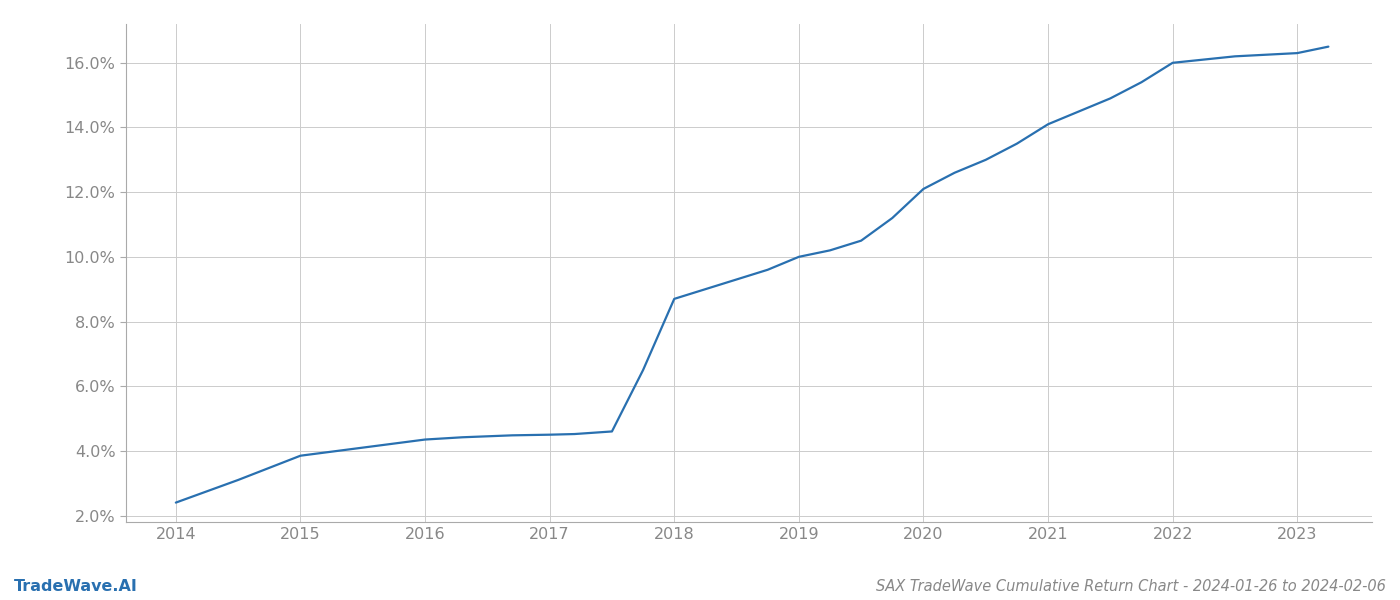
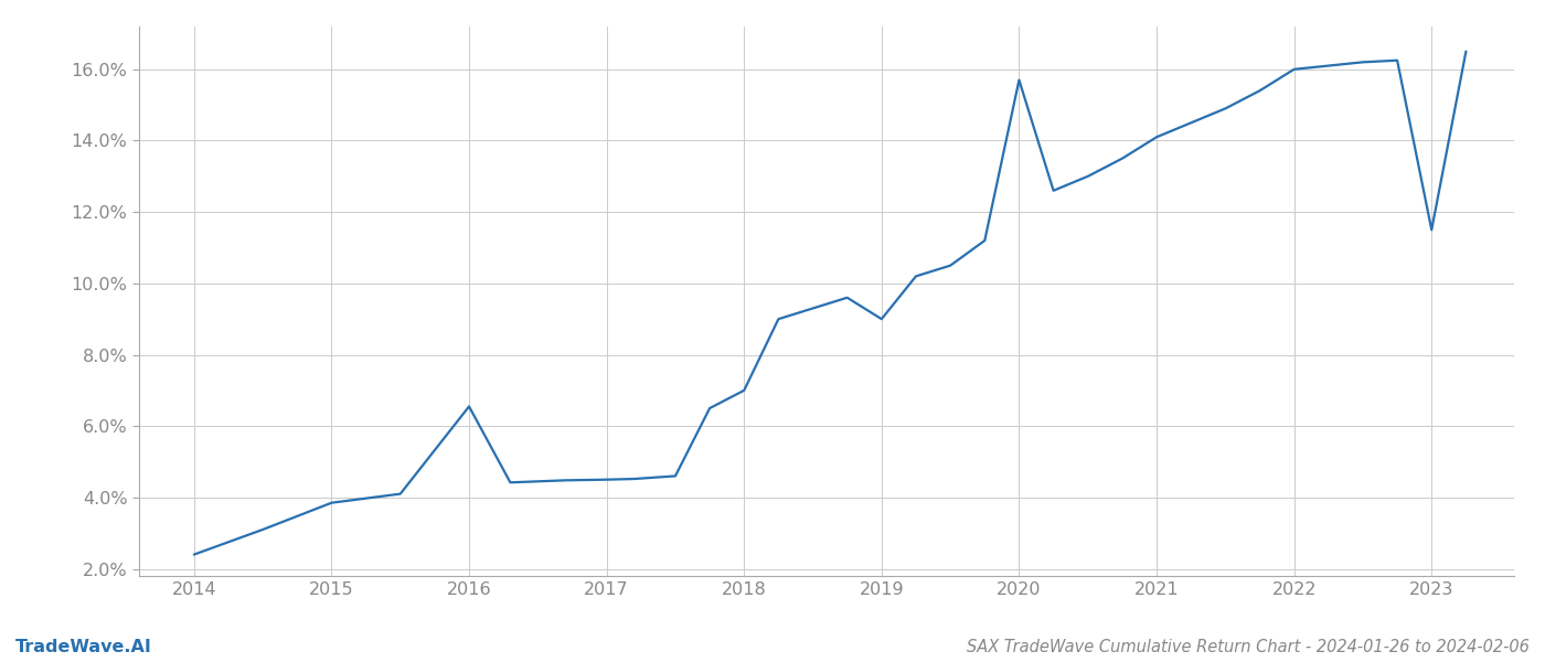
2016: 4.35% -> 6.55%
2018: 8.70% -> 7.00%
2019: 10.00% -> 9.00%
2020: 12.10% -> 15.70%
2023: 16.30% -> 11.50%
